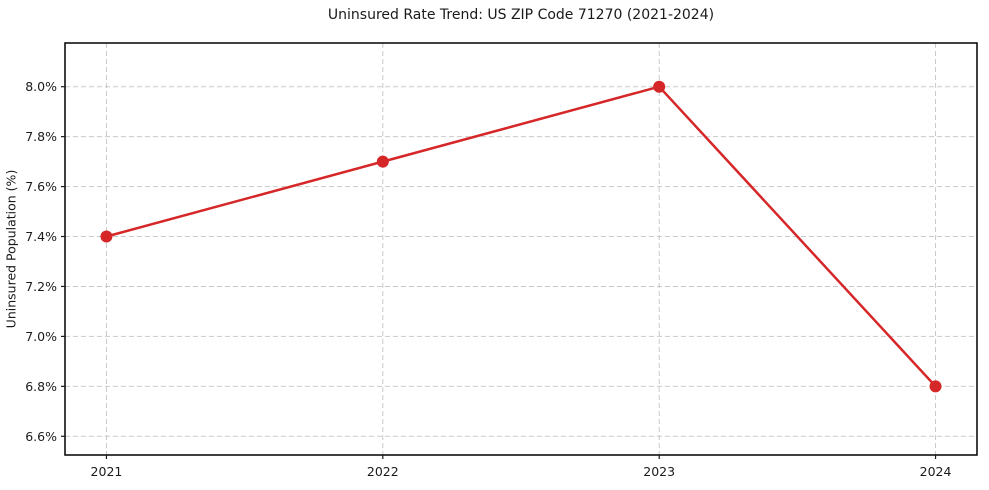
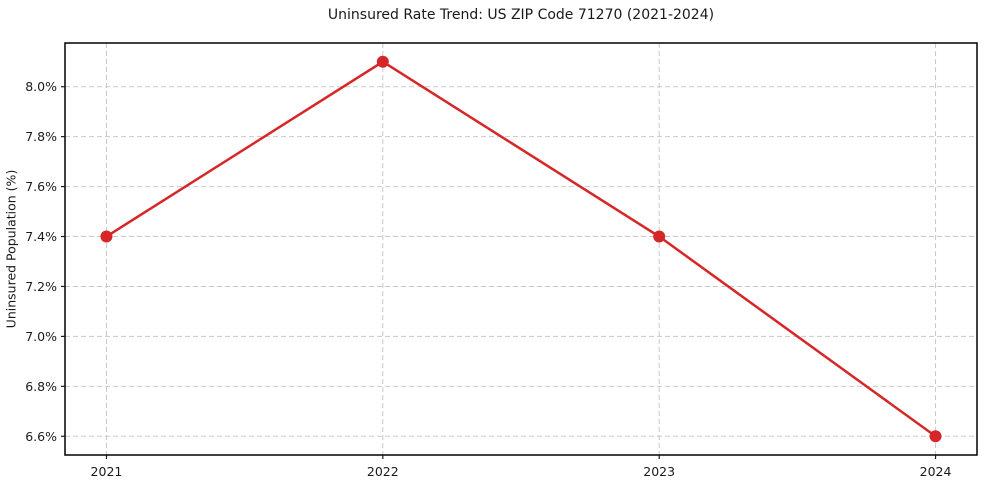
2022: 7.7% -> 8.1%
2023: 8.0% -> 7.4%
2024: 6.8% -> 6.6%
